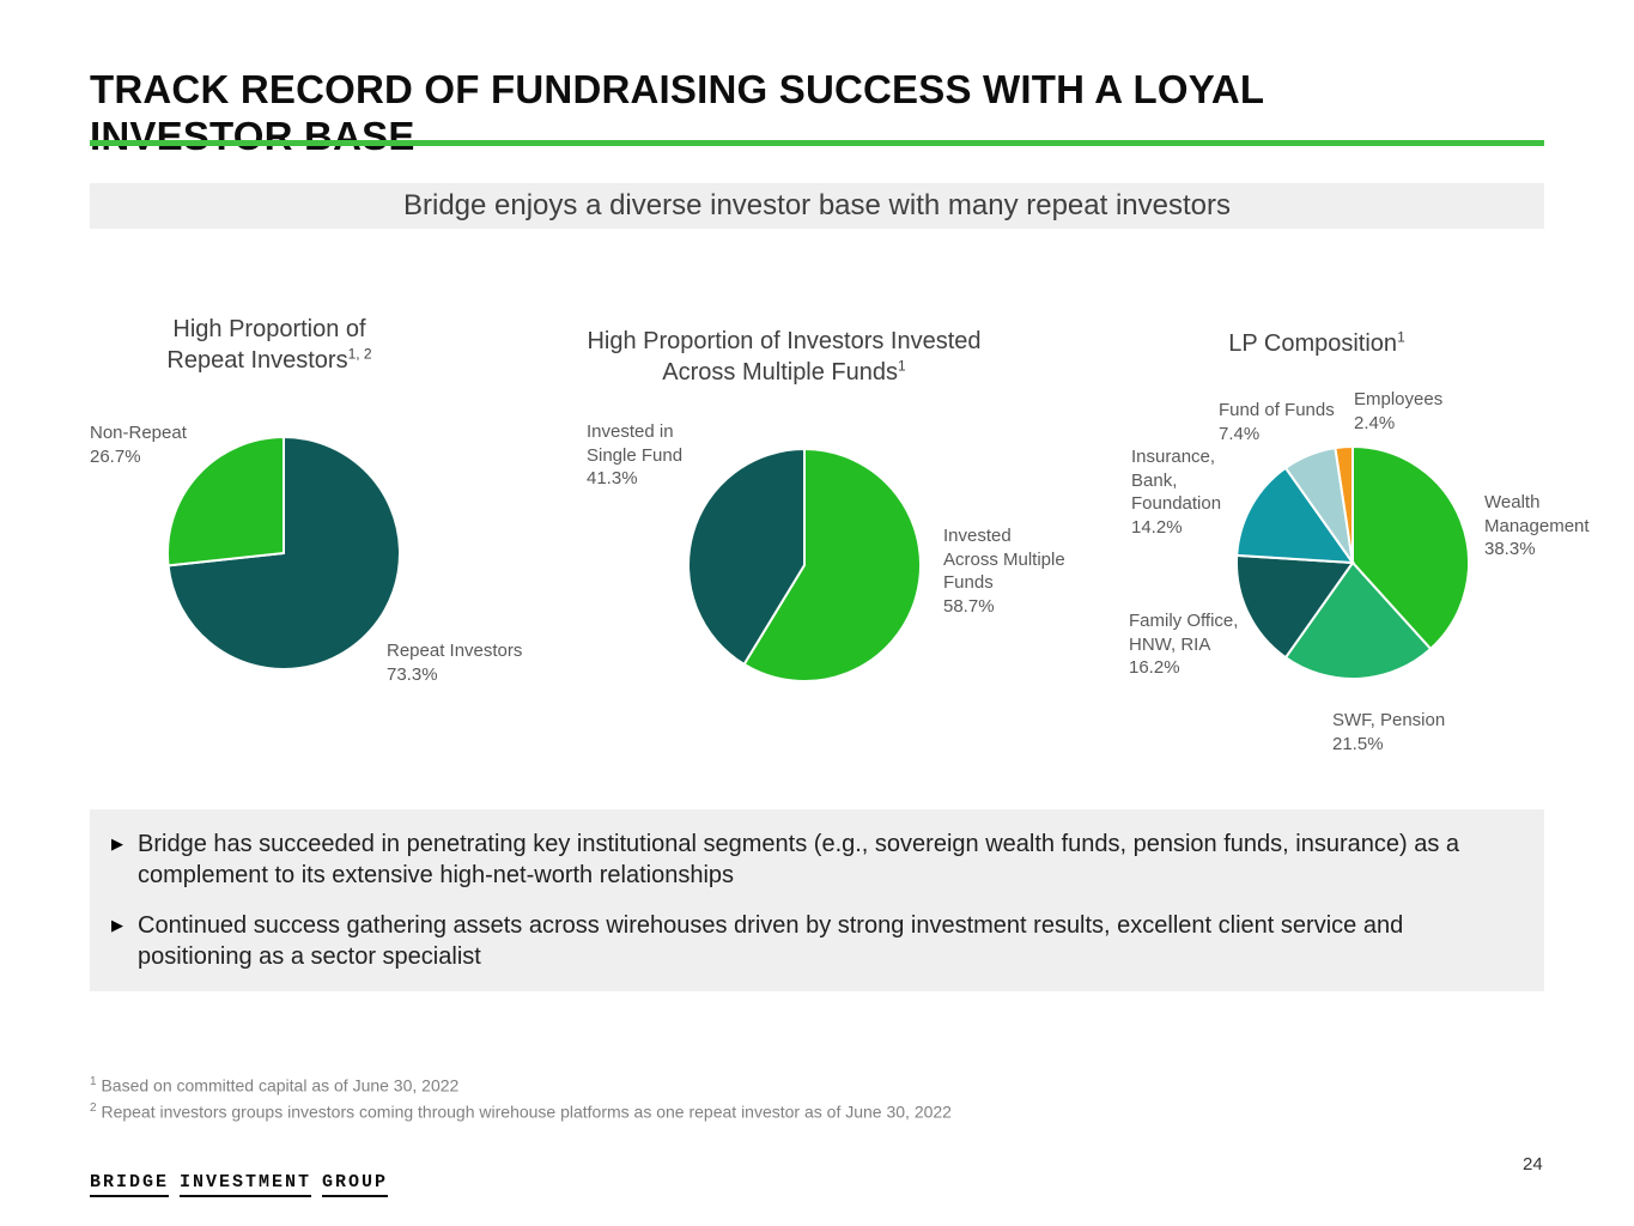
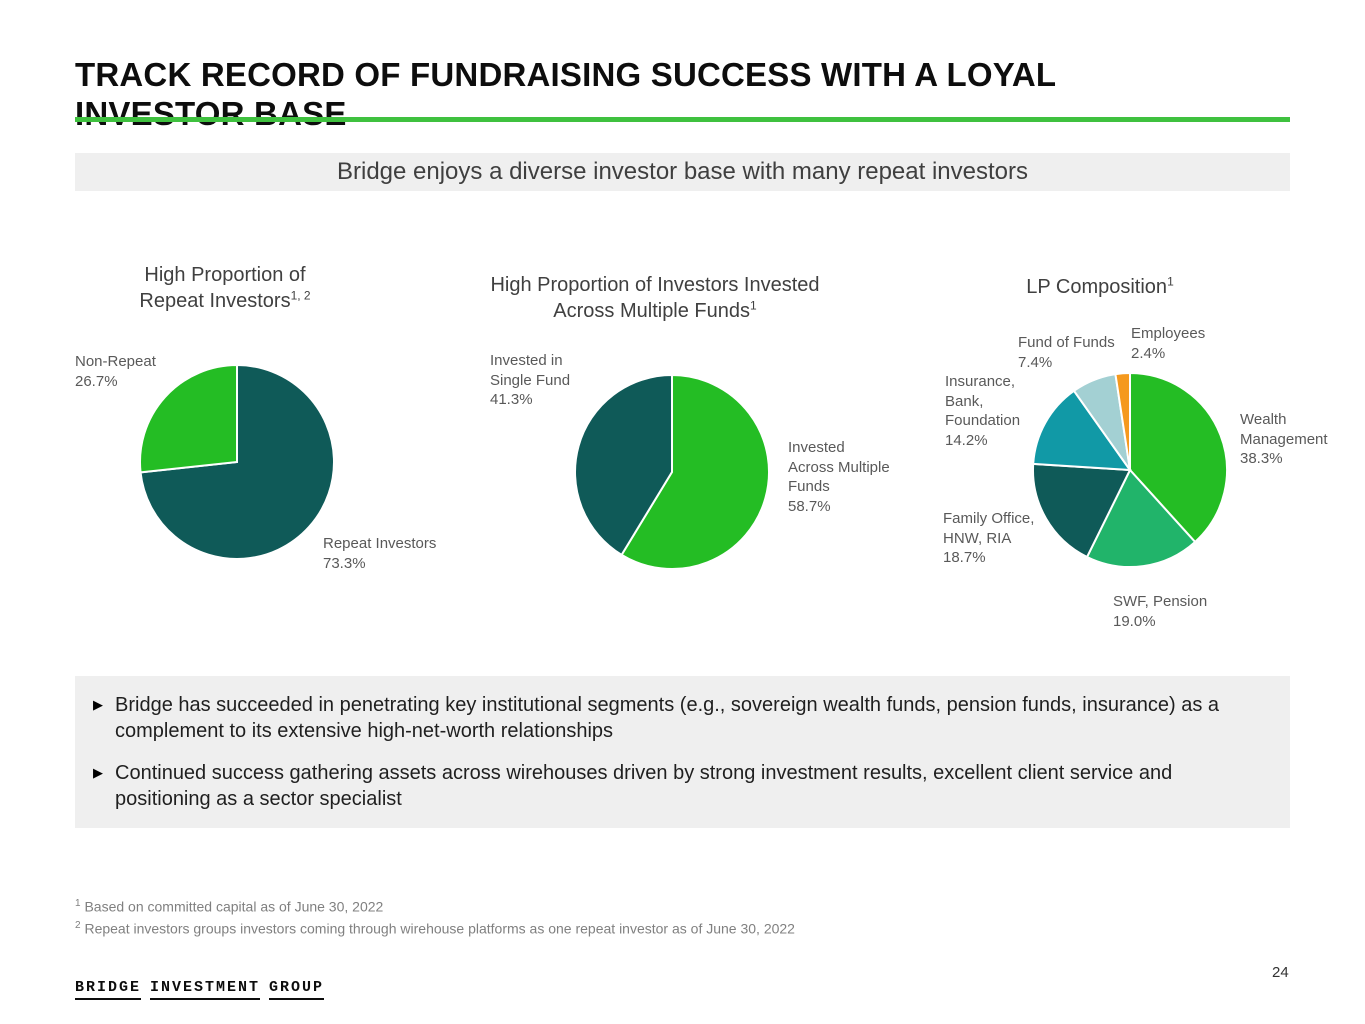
LP Composition/SWF, Pension: 21.5% -> 19.0%
LP Composition/Family Office, HNW, RIA: 16.2% -> 18.7%
